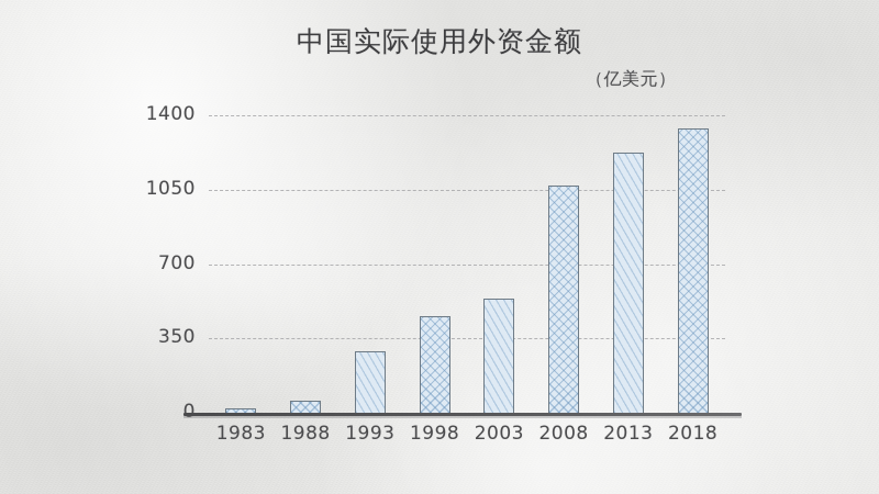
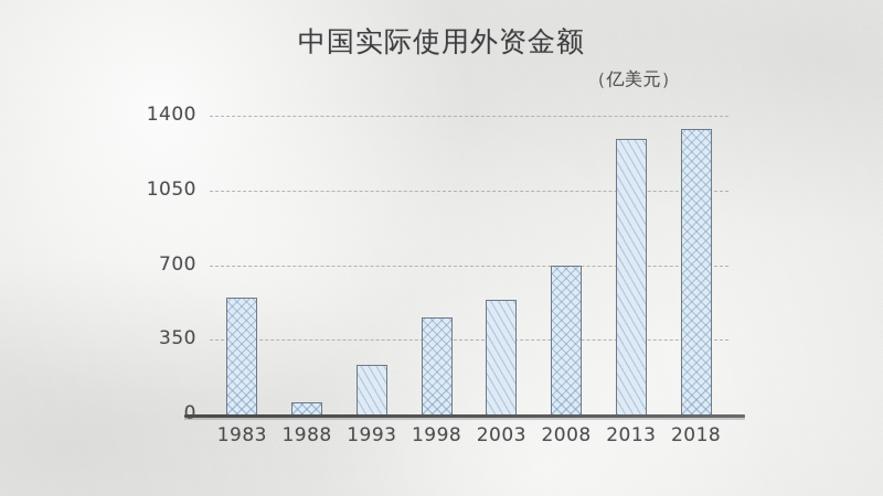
1983: 20 -> 550
1993: 290 -> 230
2008: 1070 -> 700
2013: 1220 -> 1290
